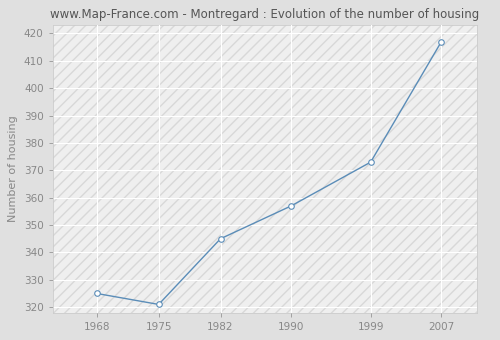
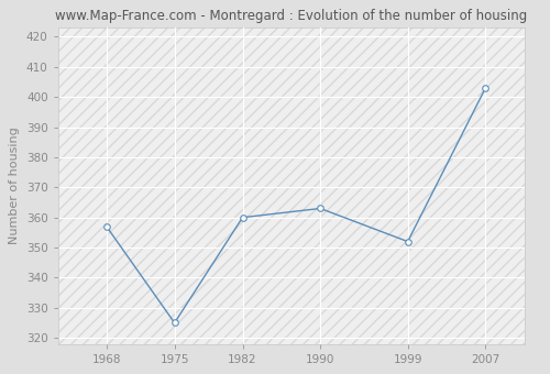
1968: 325 -> 357
1975: 321 -> 325
1982: 345 -> 360
1990: 357 -> 363
1999: 373 -> 352
2007: 417 -> 403
